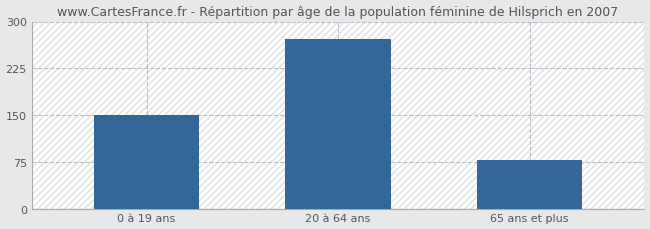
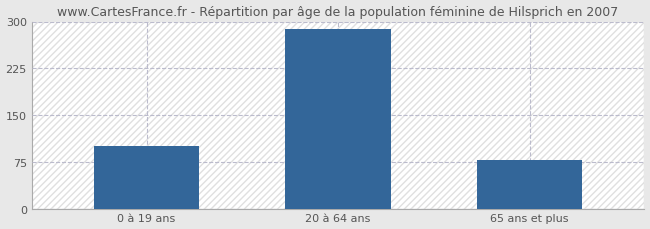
0 à 19 ans: 150 -> 100
20 à 64 ans: 272 -> 288
